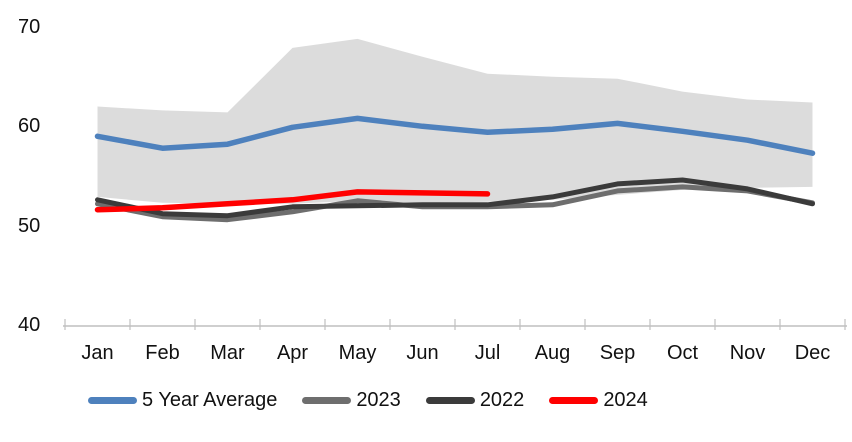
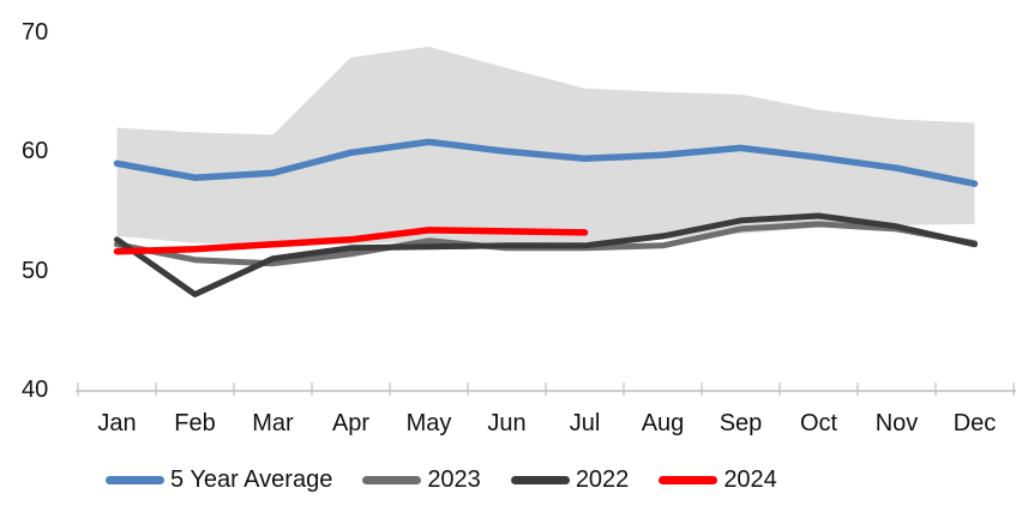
2022/Feb: 51 -> 48
